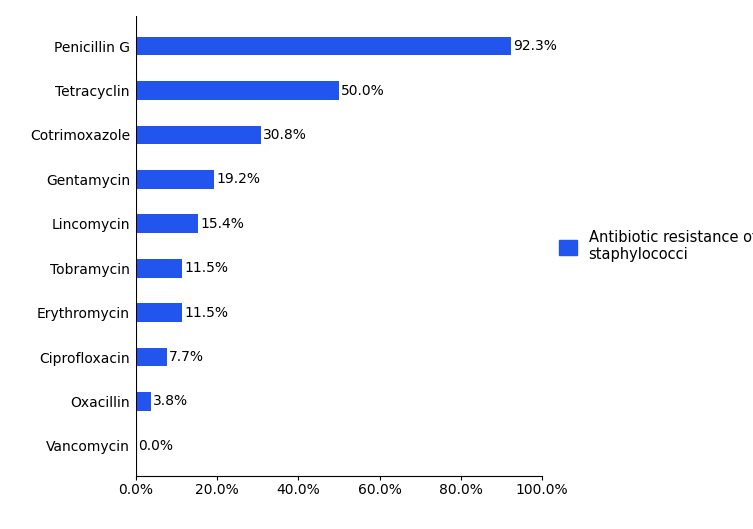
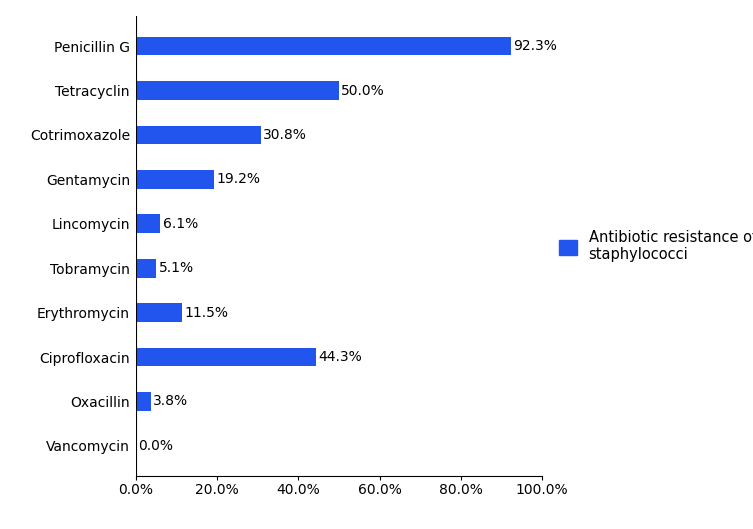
Lincomycin: 15.4% -> 6.1%
Tobramycin: 11.5% -> 5.1%
Ciprofloxacin: 7.7% -> 44.3%
